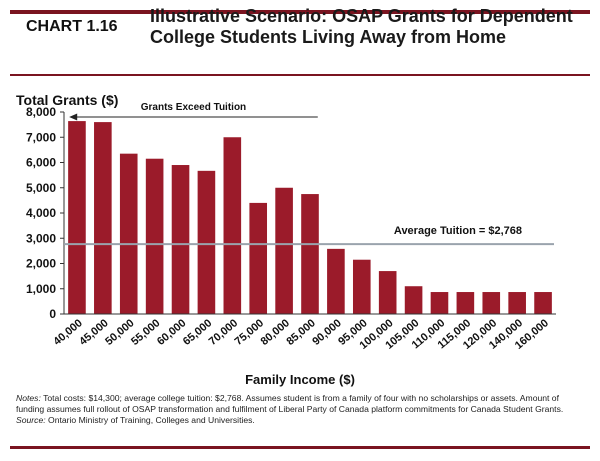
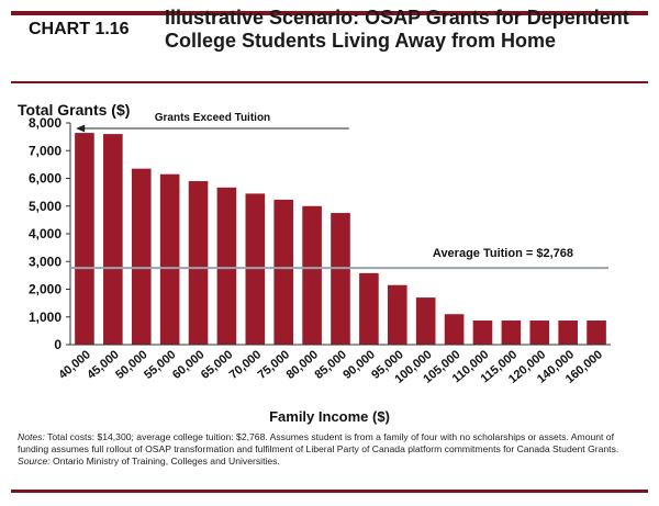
70,000: 7000 -> 5400
75,000: 4400 -> 5200
